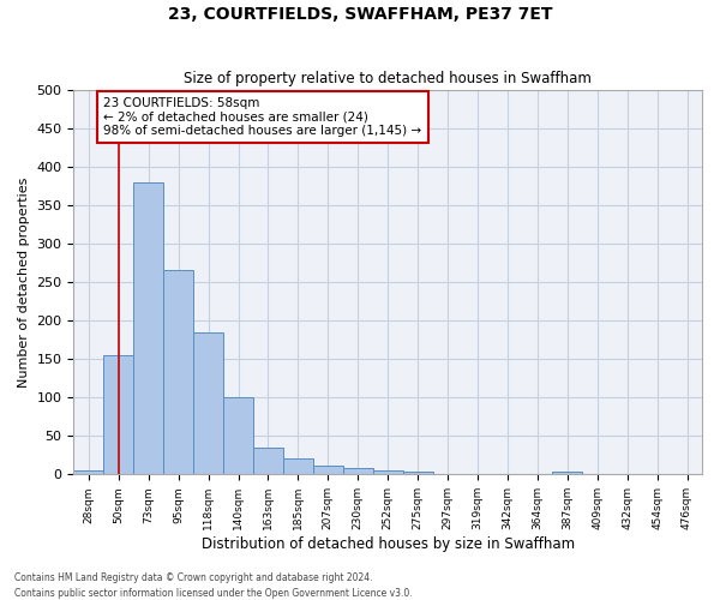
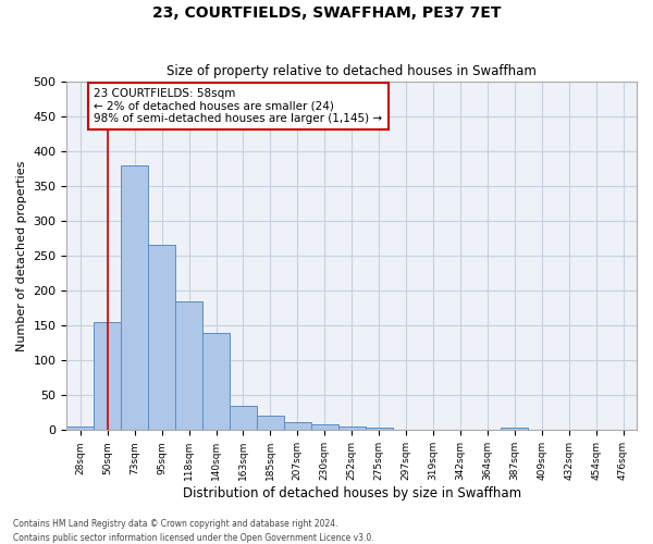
140sqm: 101 -> 140
